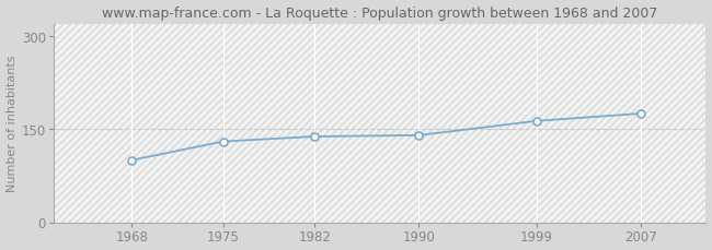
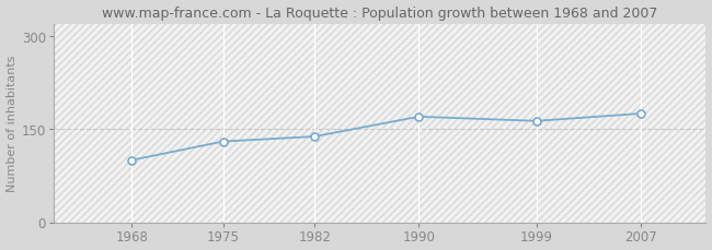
1990: 140 -> 170
